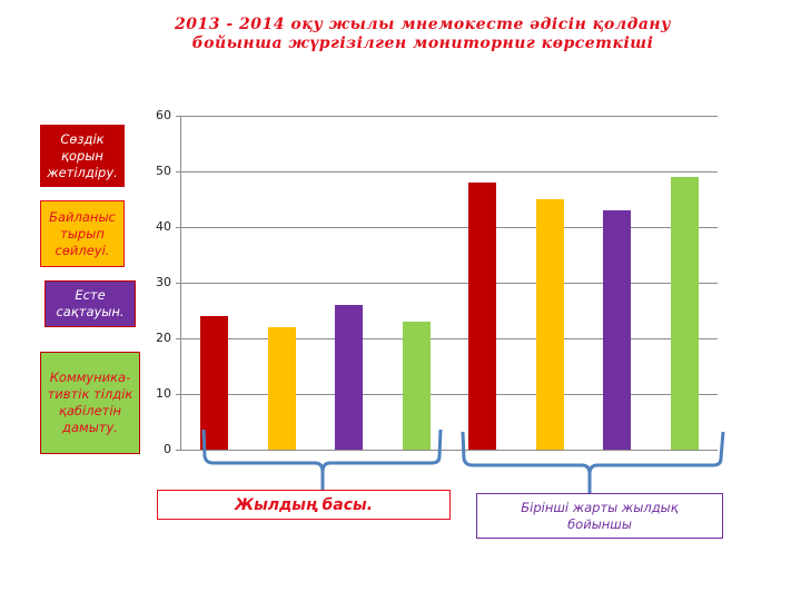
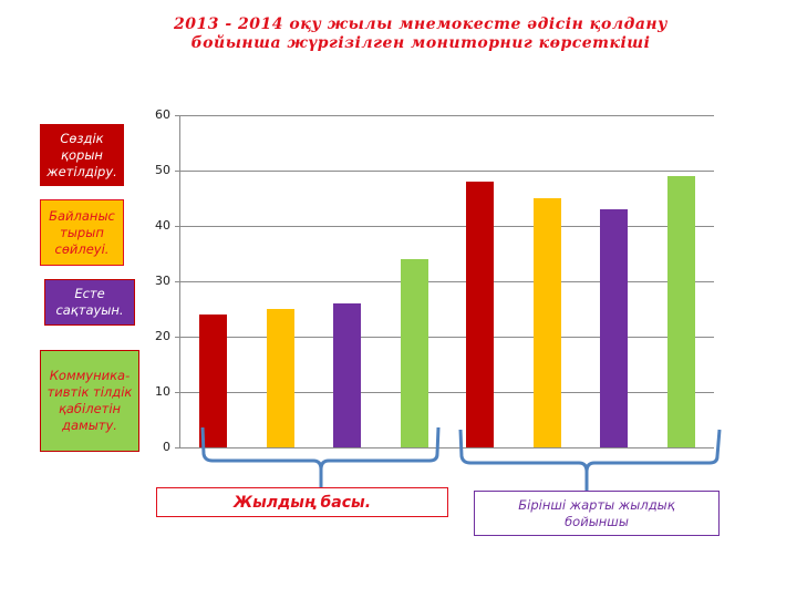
Байланыс тырып сөйлеуі./Жылдың басы.: 22 -> 25
Коммуника-тивтік тілдік қабілетін дамыту./Жылдың басы.: 23 -> 34
